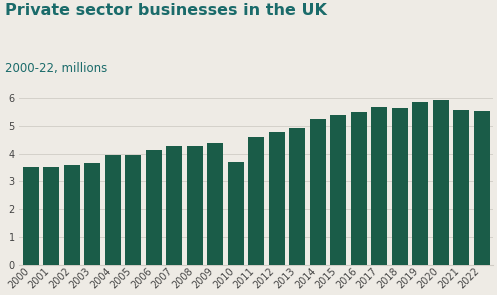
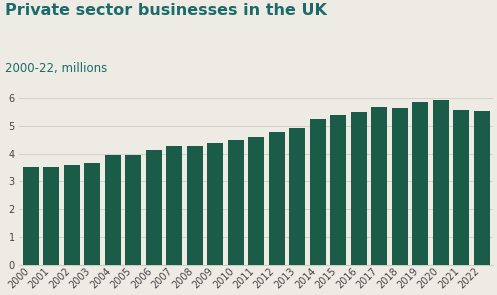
2010: 3.70 -> 4.48
